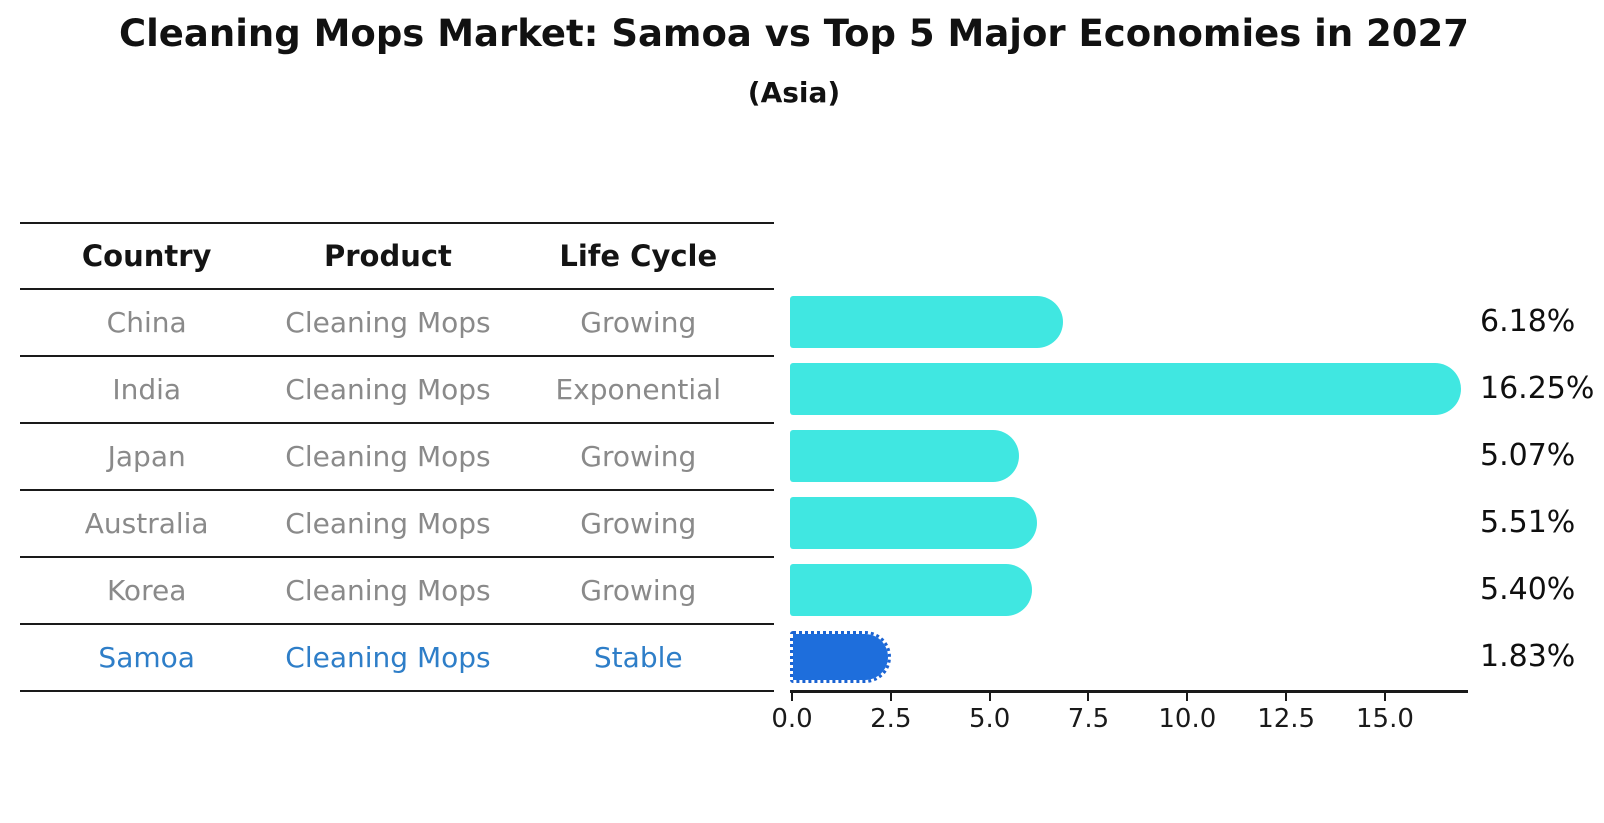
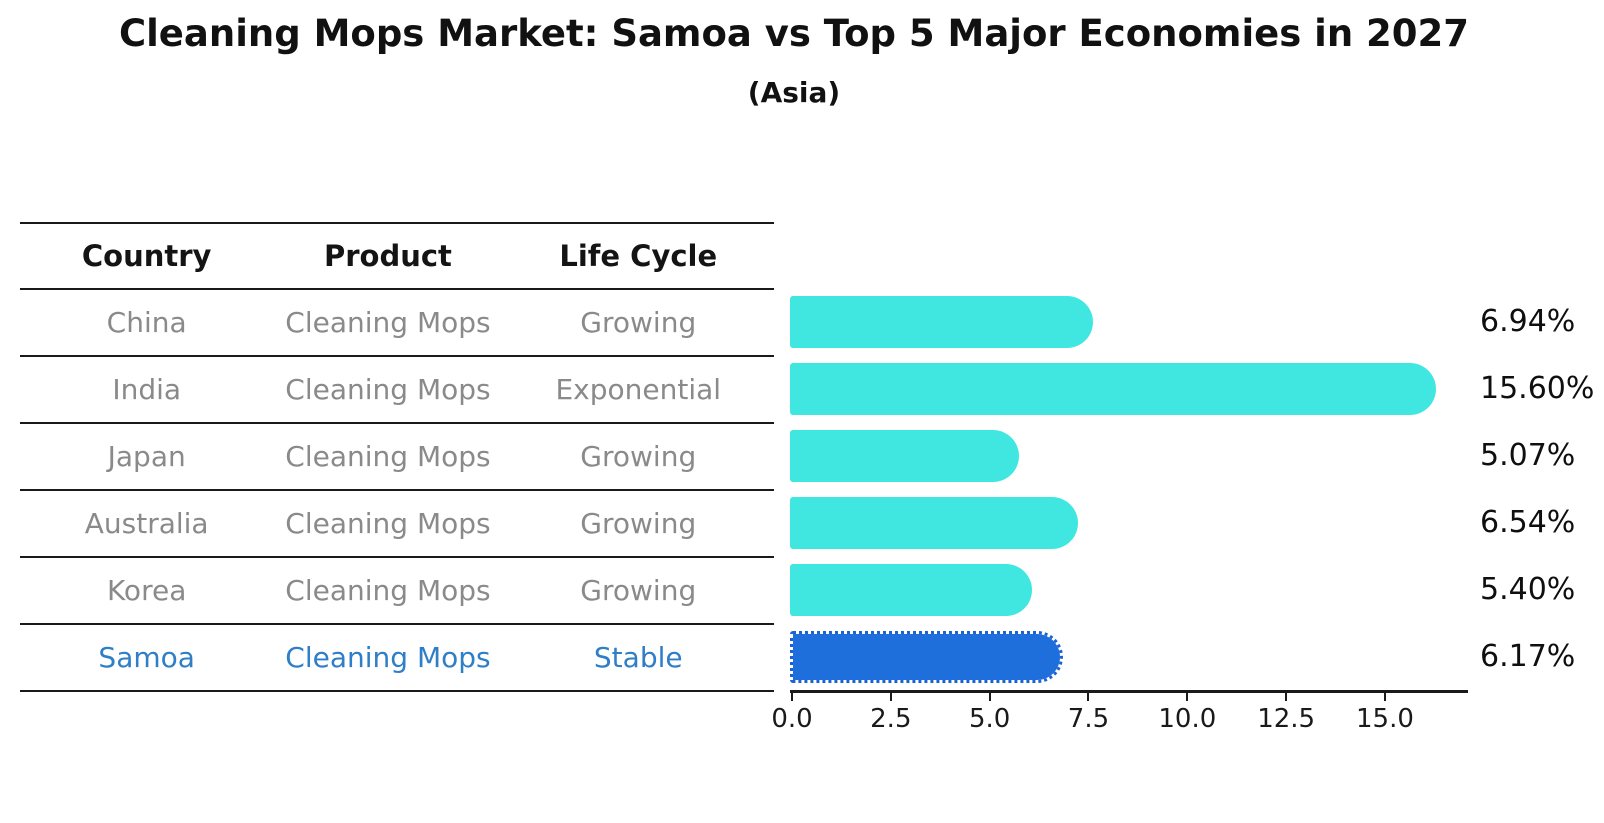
China: 6.18% -> 6.94%
India: 16.25% -> 15.60%
Australia: 5.51% -> 6.54%
Samoa: 1.83% -> 6.17%
